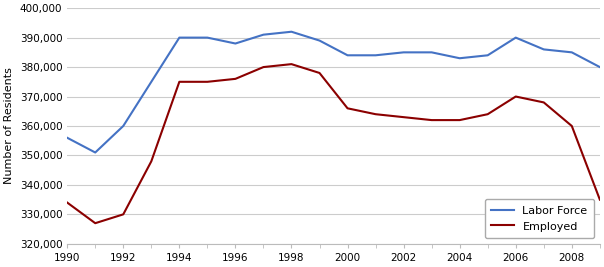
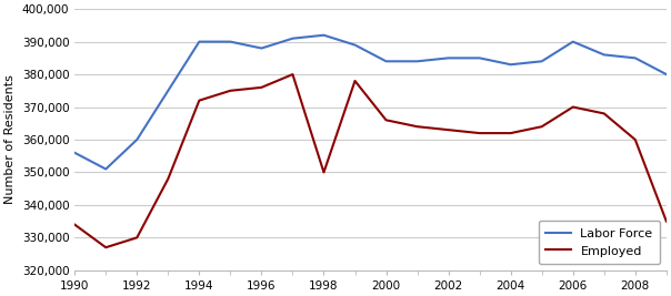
Employed/1994: 375,000 -> 372,000
Employed/1998: 381,000 -> 350,000
